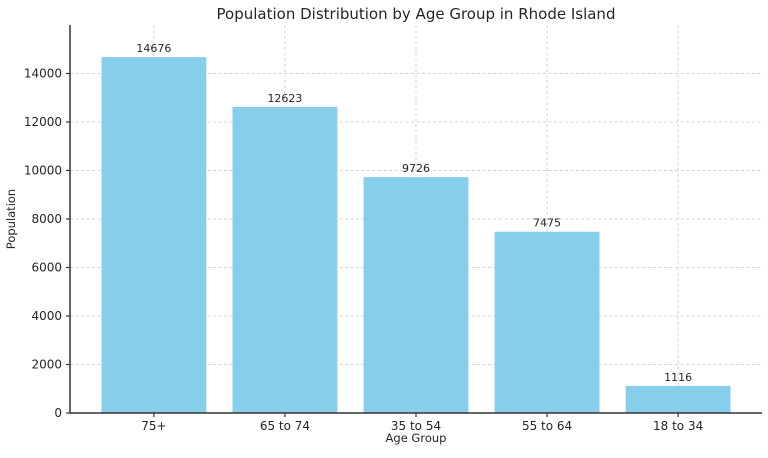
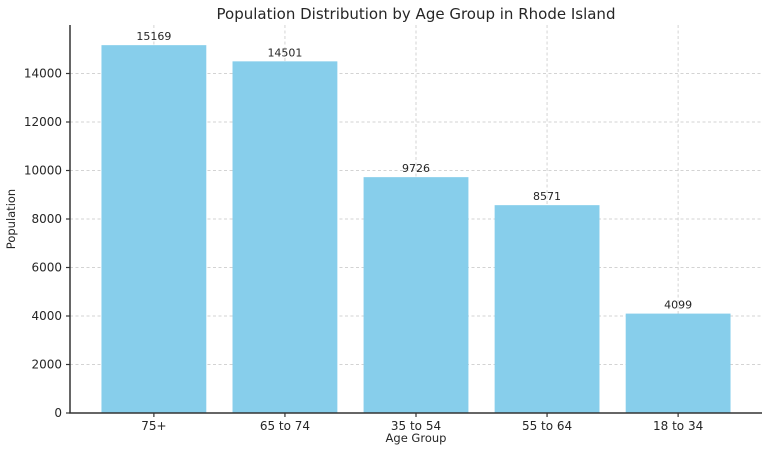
75+: 14676 -> 15169
65 to 74: 12623 -> 14501
55 to 64: 7475 -> 8571
18 to 34: 1116 -> 4099
